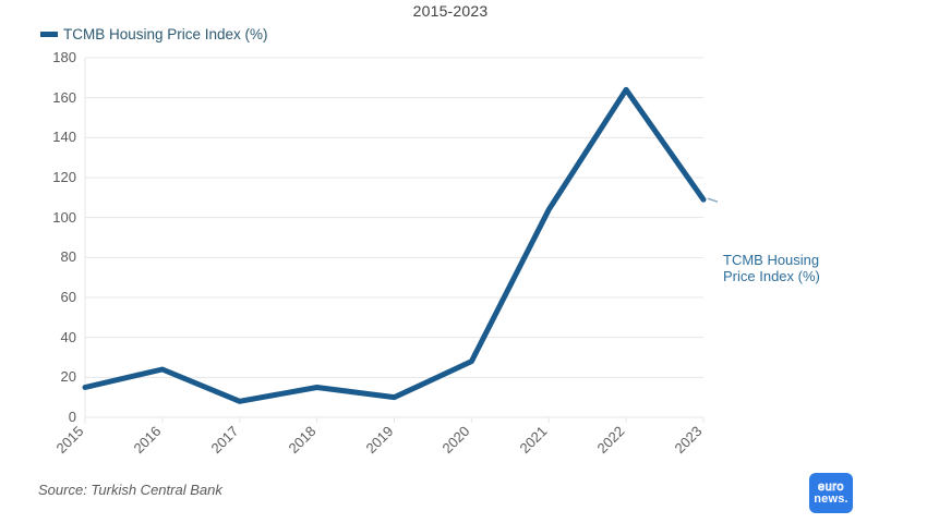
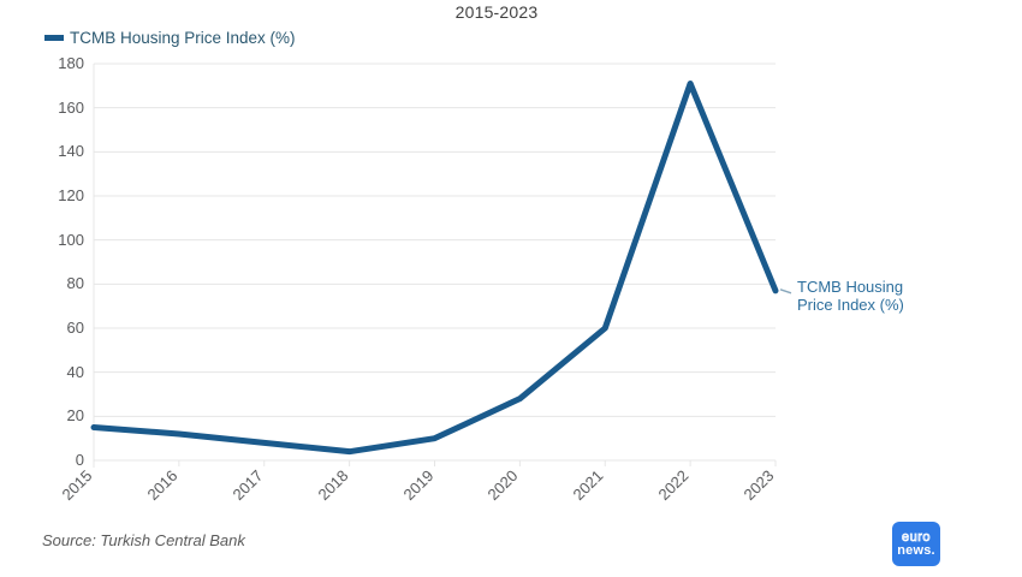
2016: 24 -> 12
2018: 15 -> 4
2021: 104 -> 60
2022: 164 -> 171
2023: 109 -> 77
